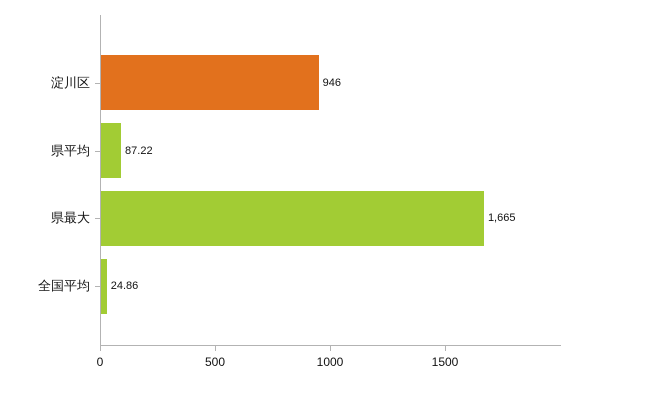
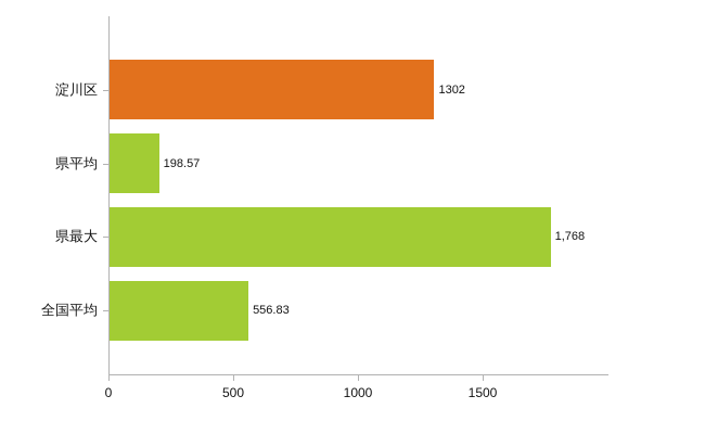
淀川区: 946 -> 1302
県平均: 87.22 -> 198.57
県最大: 1,665 -> 1,768
全国平均: 24.86 -> 556.83
